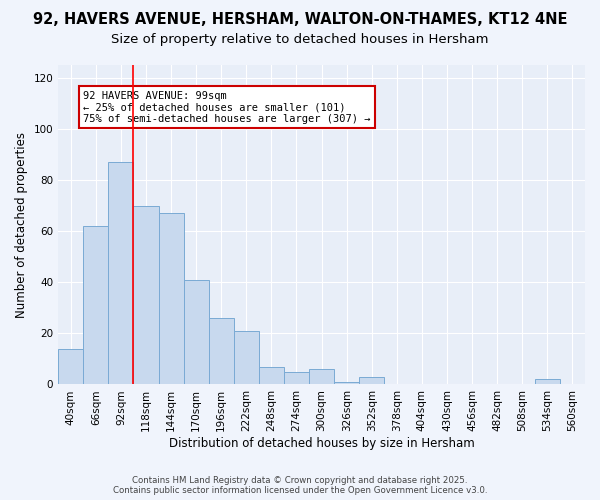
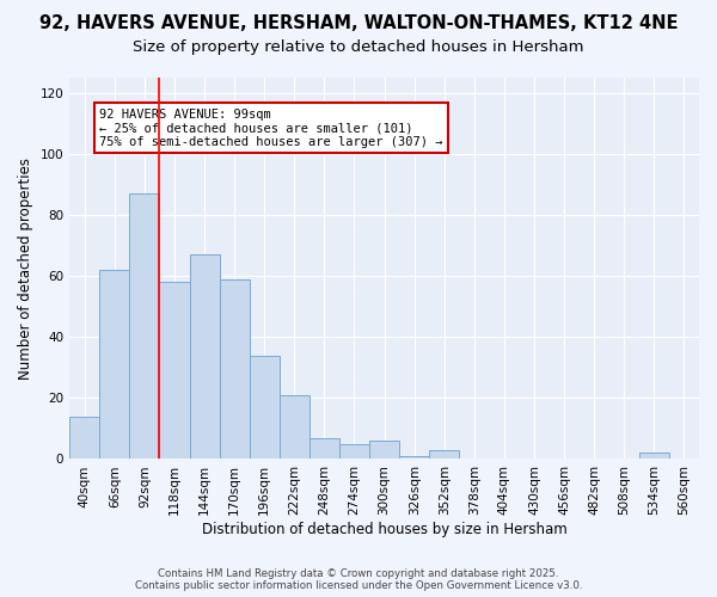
118sqm: 70 -> 58
170sqm: 41 -> 59
196sqm: 26 -> 34
